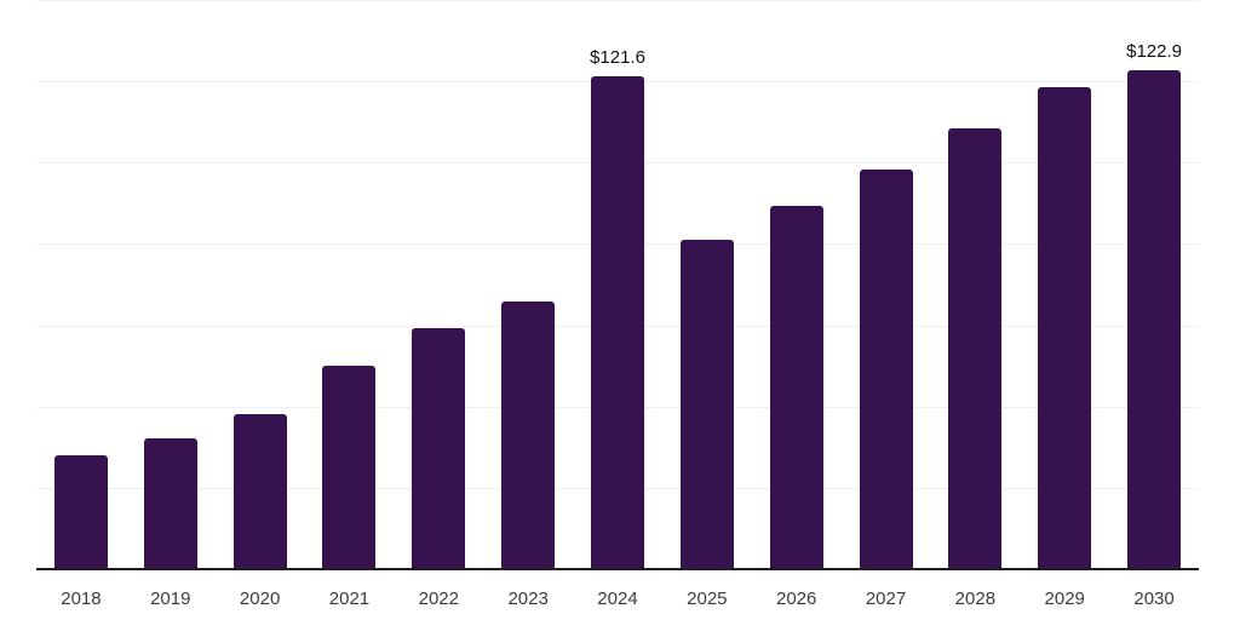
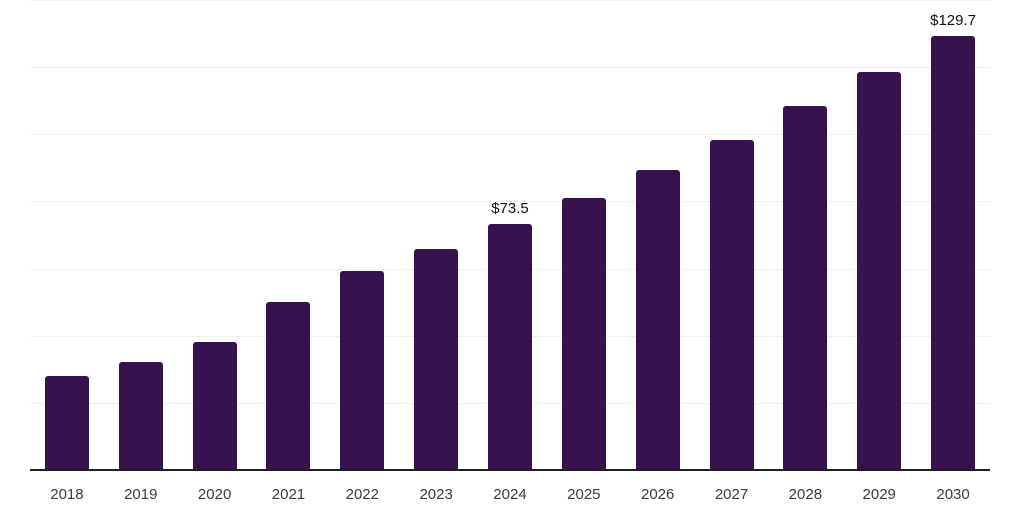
2024: $121.6 -> $73.5
2030: $122.9 -> $129.7
